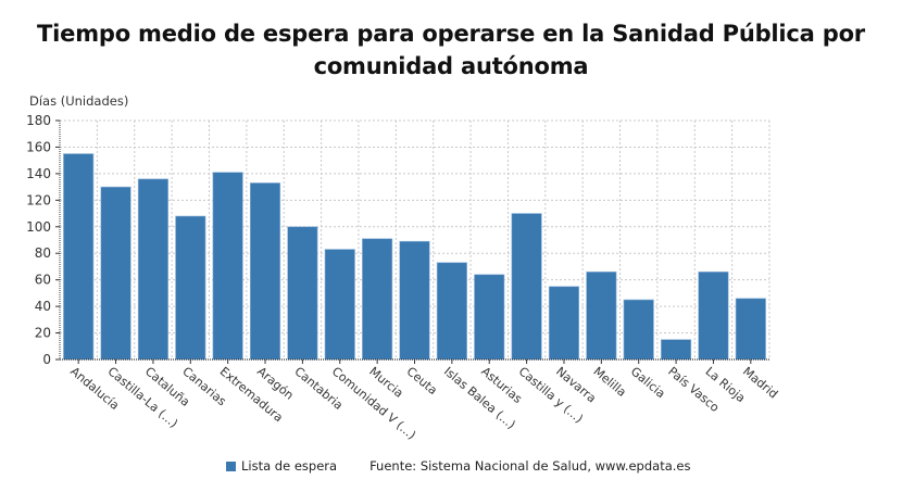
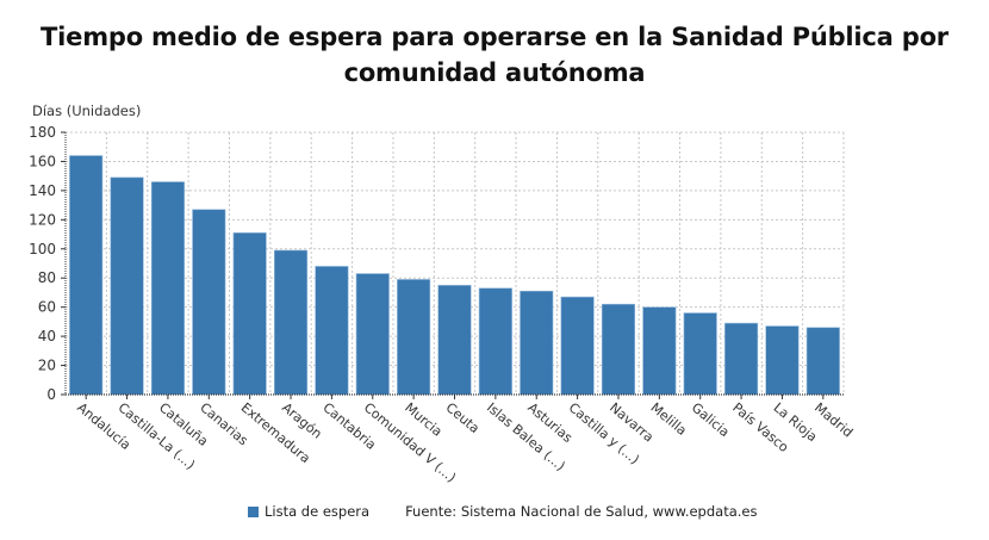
Andalucía: 155 -> 164
Castilla-La (...): 130 -> 149
Cataluña: 136 -> 146
Canarias: 108 -> 127
Extremadura: 141 -> 111
Aragón: 133 -> 99
Cantabria: 100 -> 88
Murcia: 91 -> 79
Ceuta: 89 -> 75
Asturias: 64 -> 71
Castilla y (...): 110 -> 67
Navarra: 55 -> 62
Melilla: 66 -> 60
Galicia: 45 -> 56
País Vasco: 15 -> 49
La Rioja: 66 -> 47
